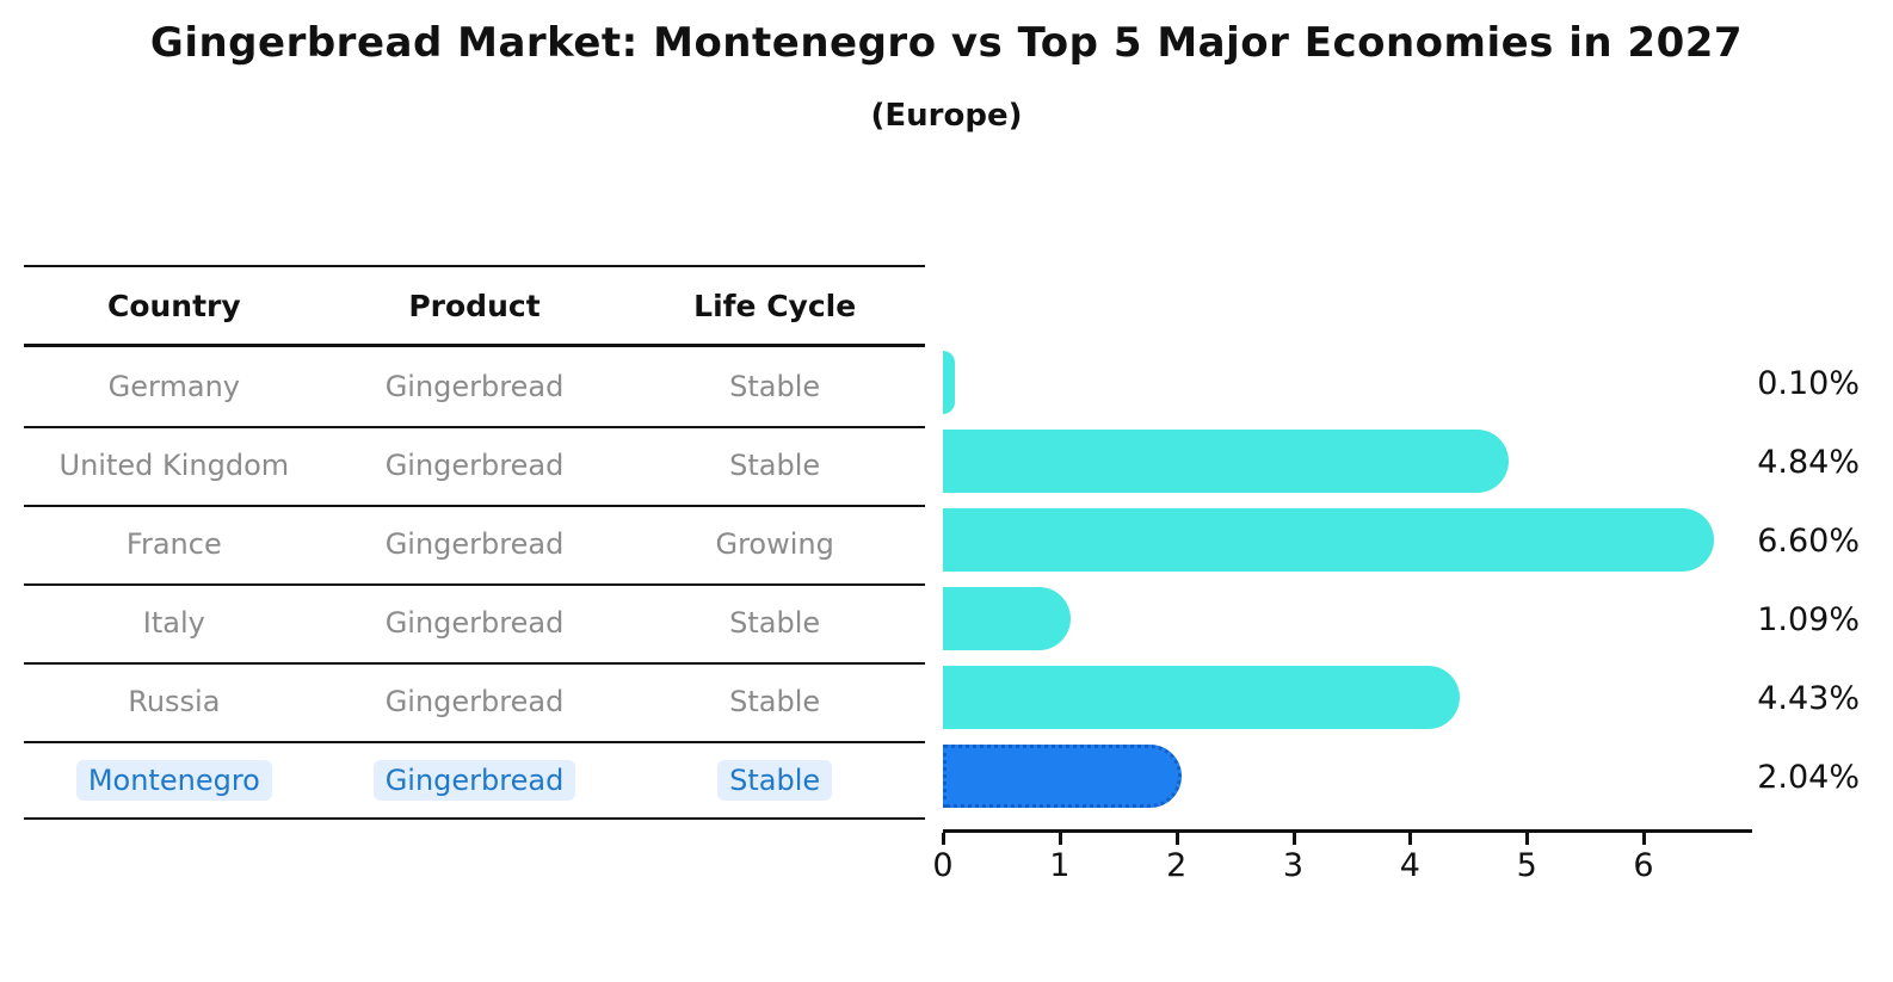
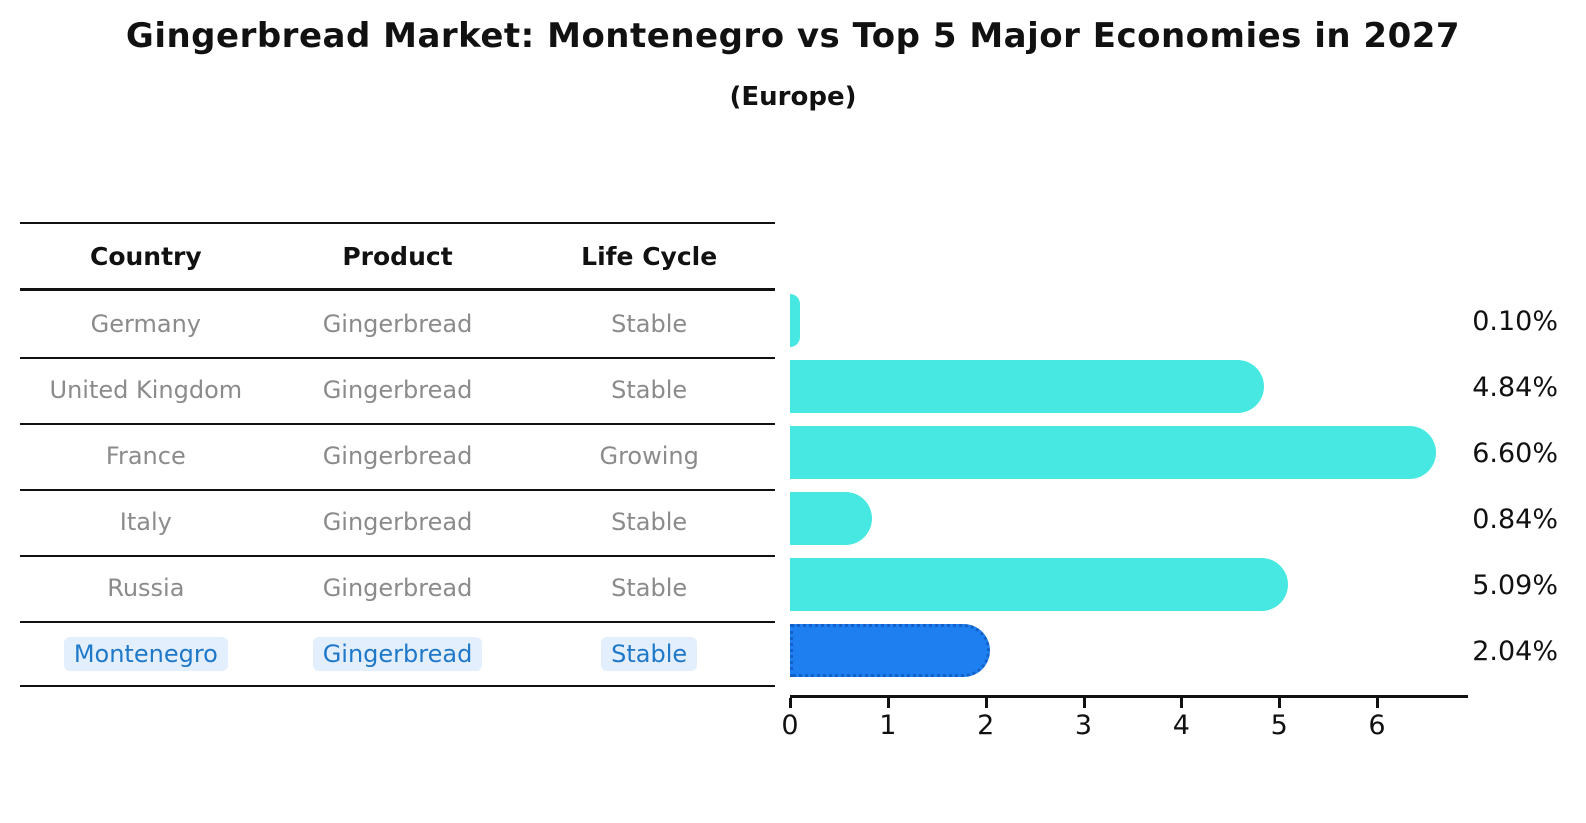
Italy: 1.09% -> 0.84%
Russia: 4.43% -> 5.09%
